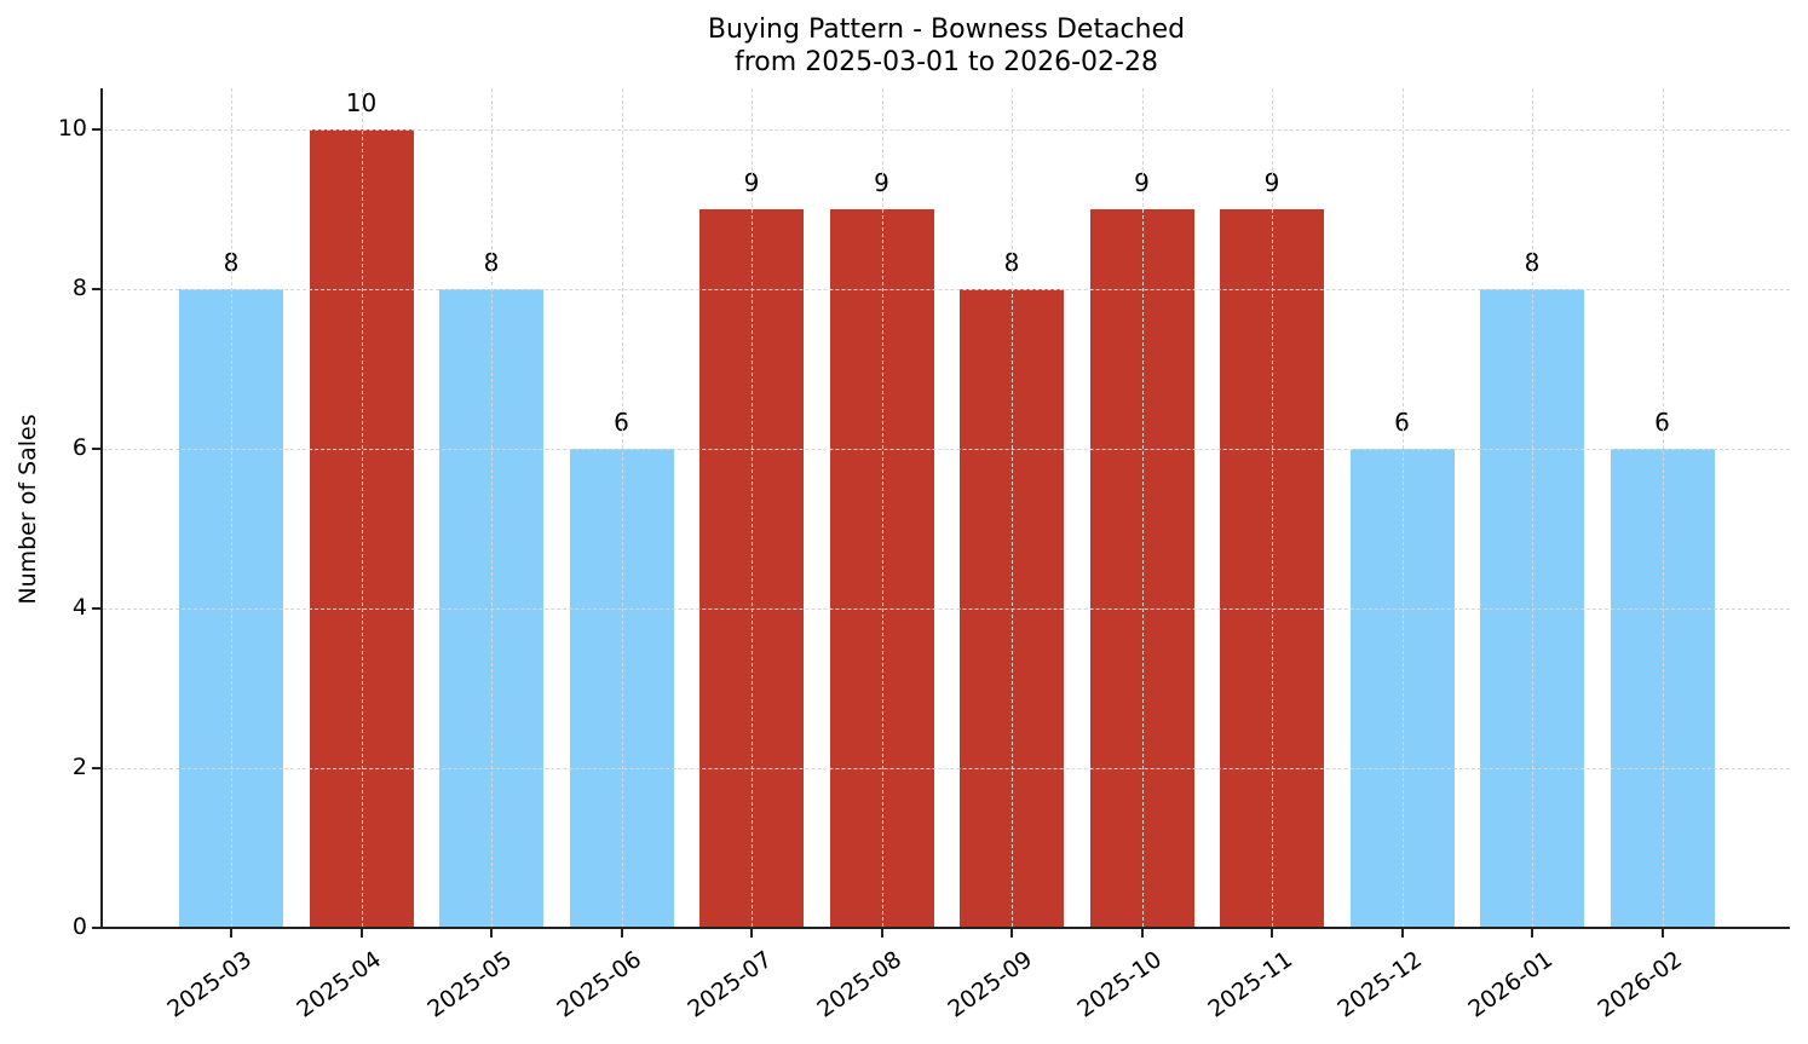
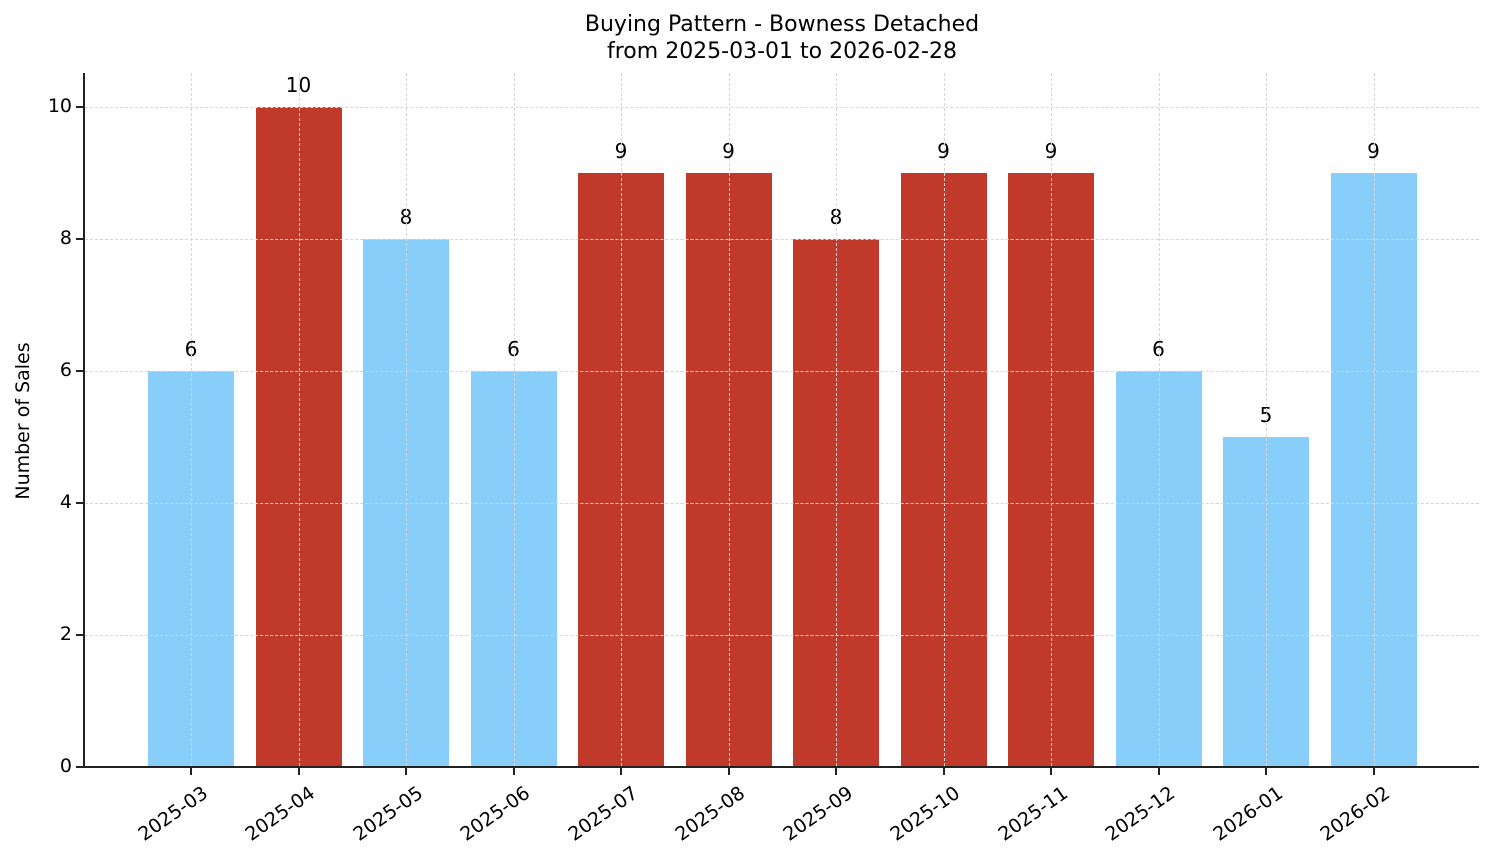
2025-03: 8 -> 6
2026-01: 8 -> 5
2026-02: 6 -> 9
